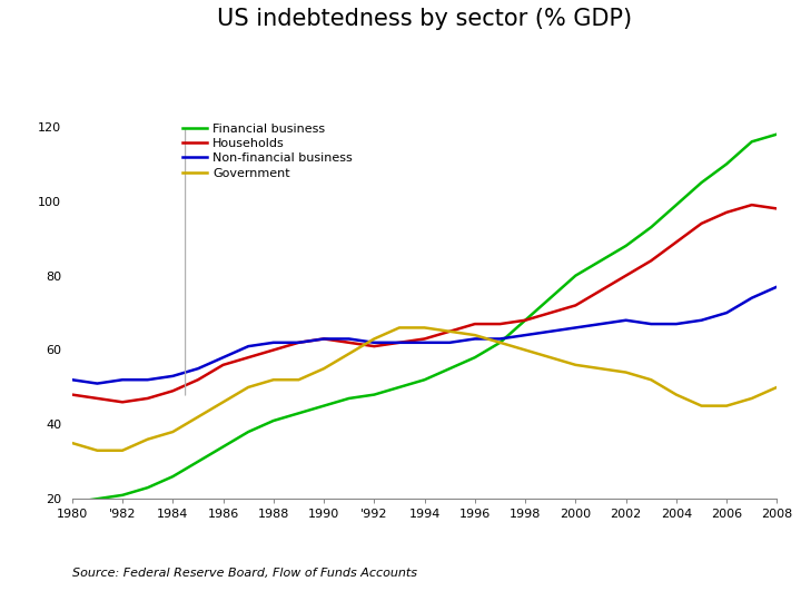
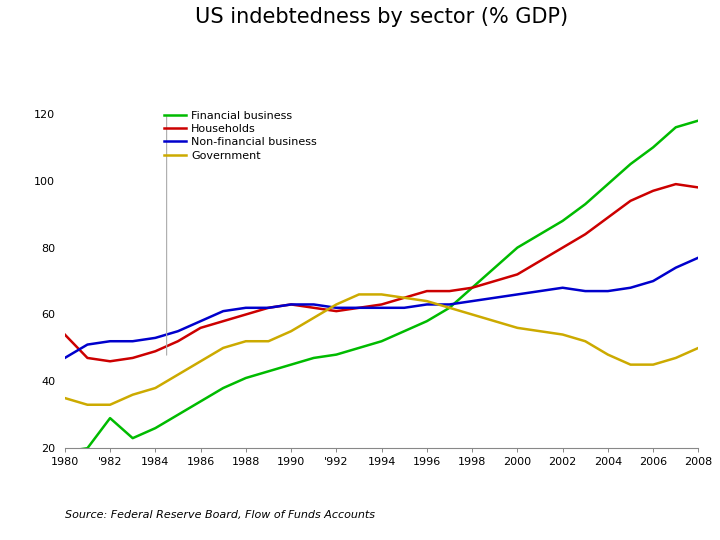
Households/1980: 48 -> 54
Non-financial business/1980: 52 -> 47
Financial business/'982: 21 -> 29
